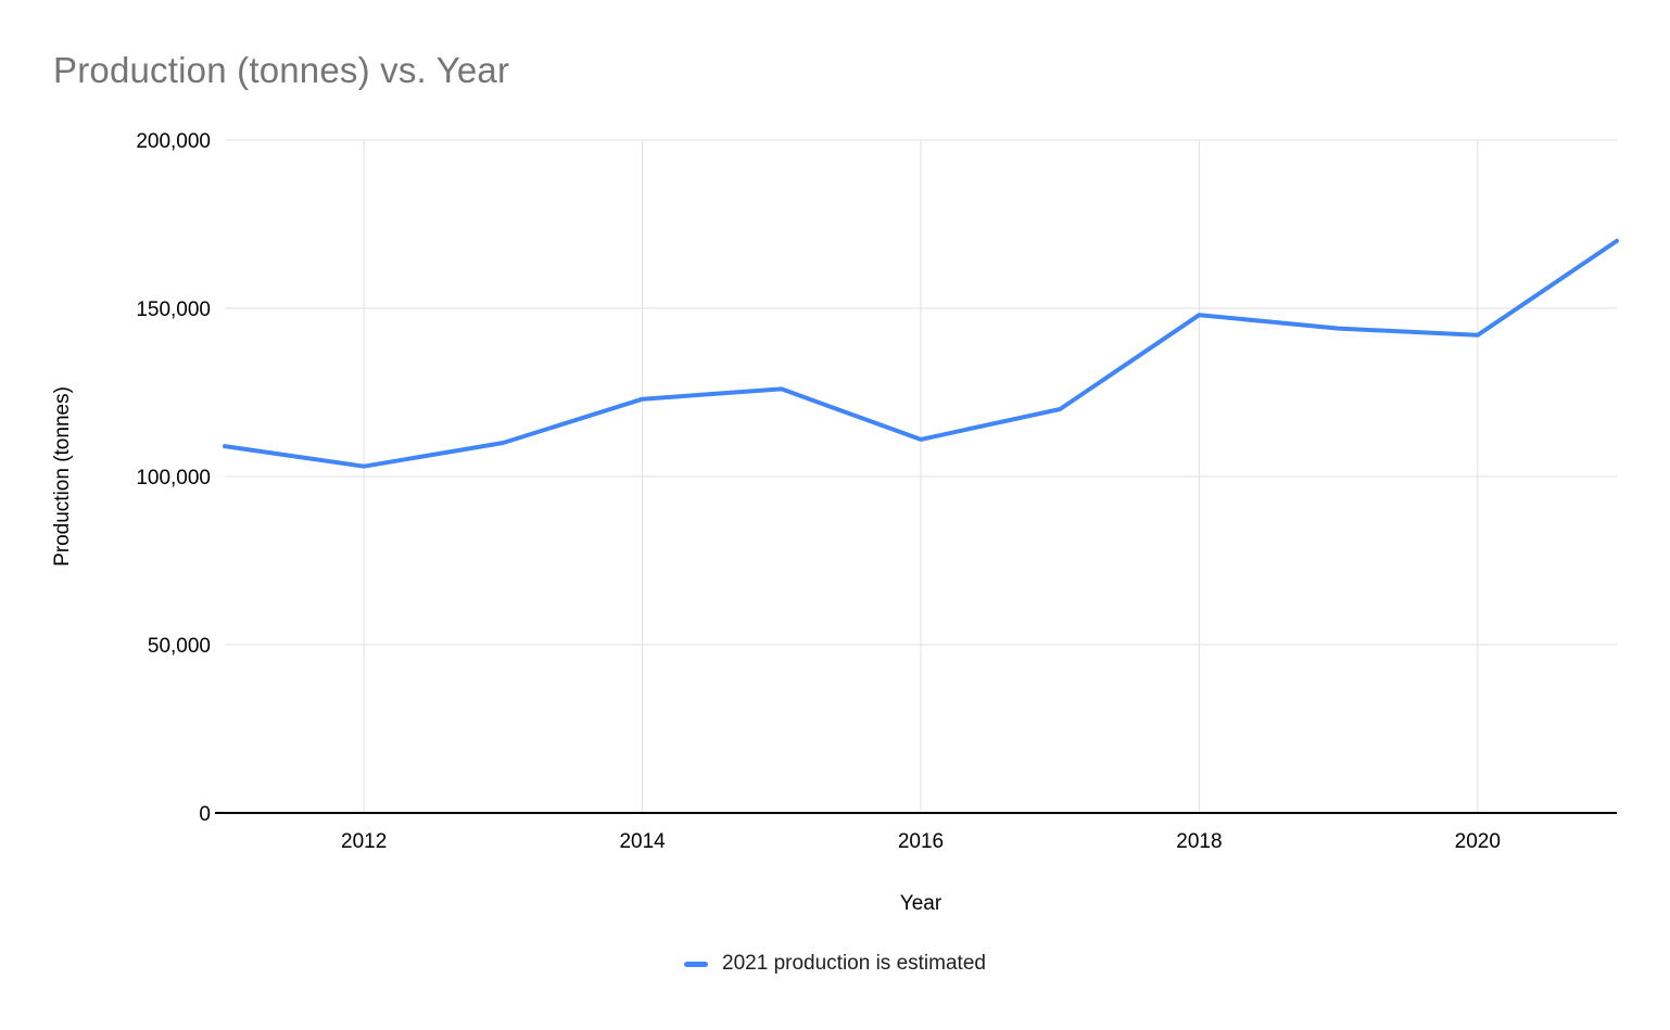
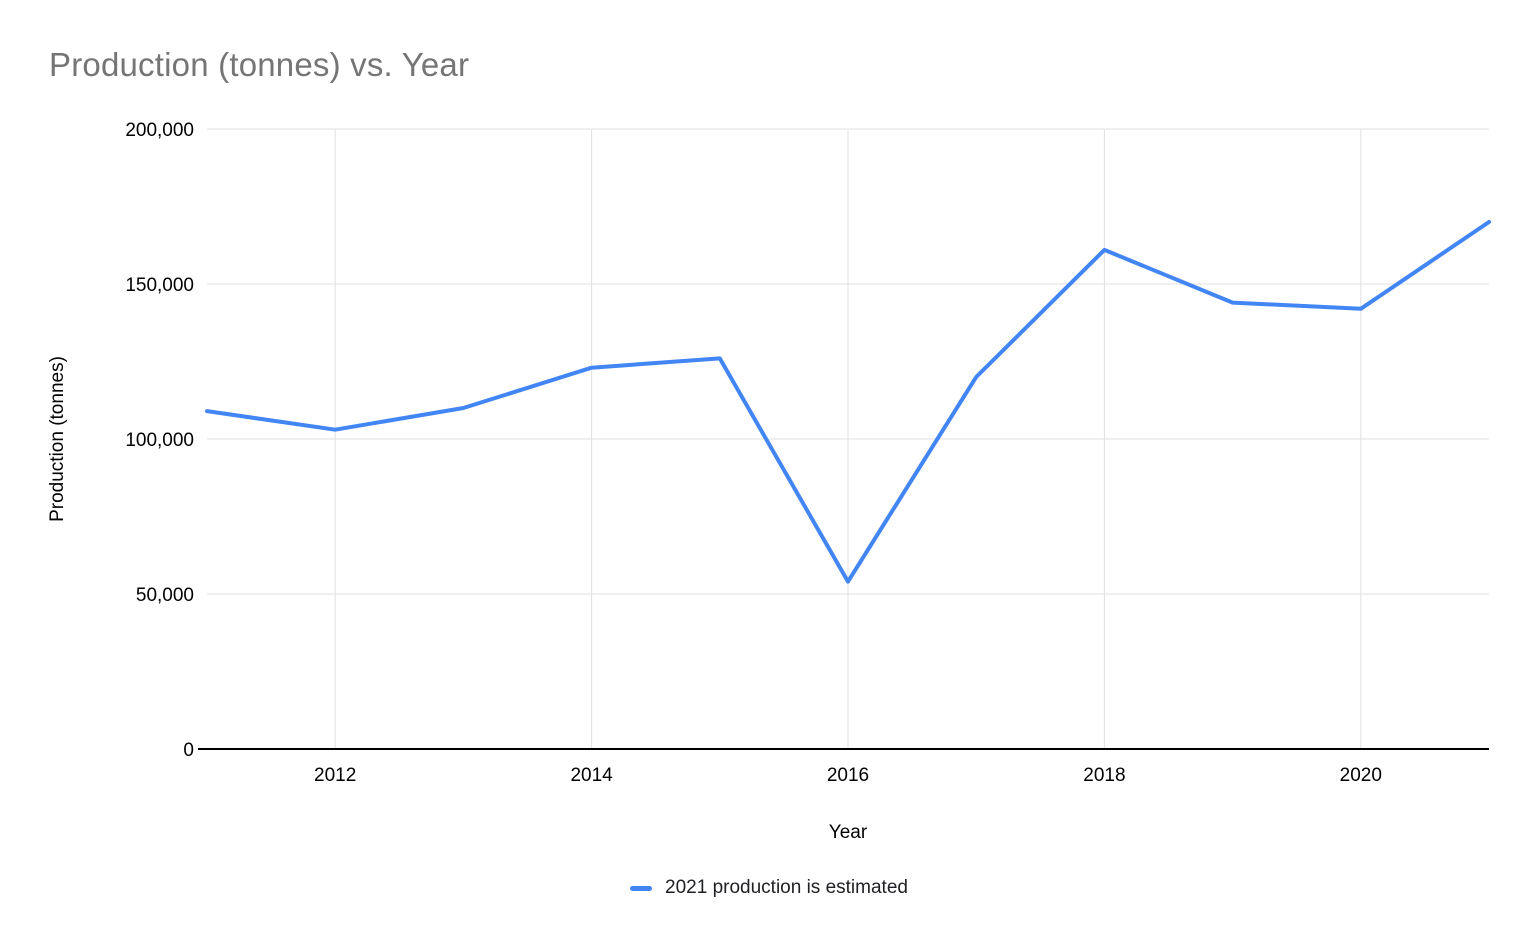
2016: 111000 -> 54000
2018: 148000 -> 161000
